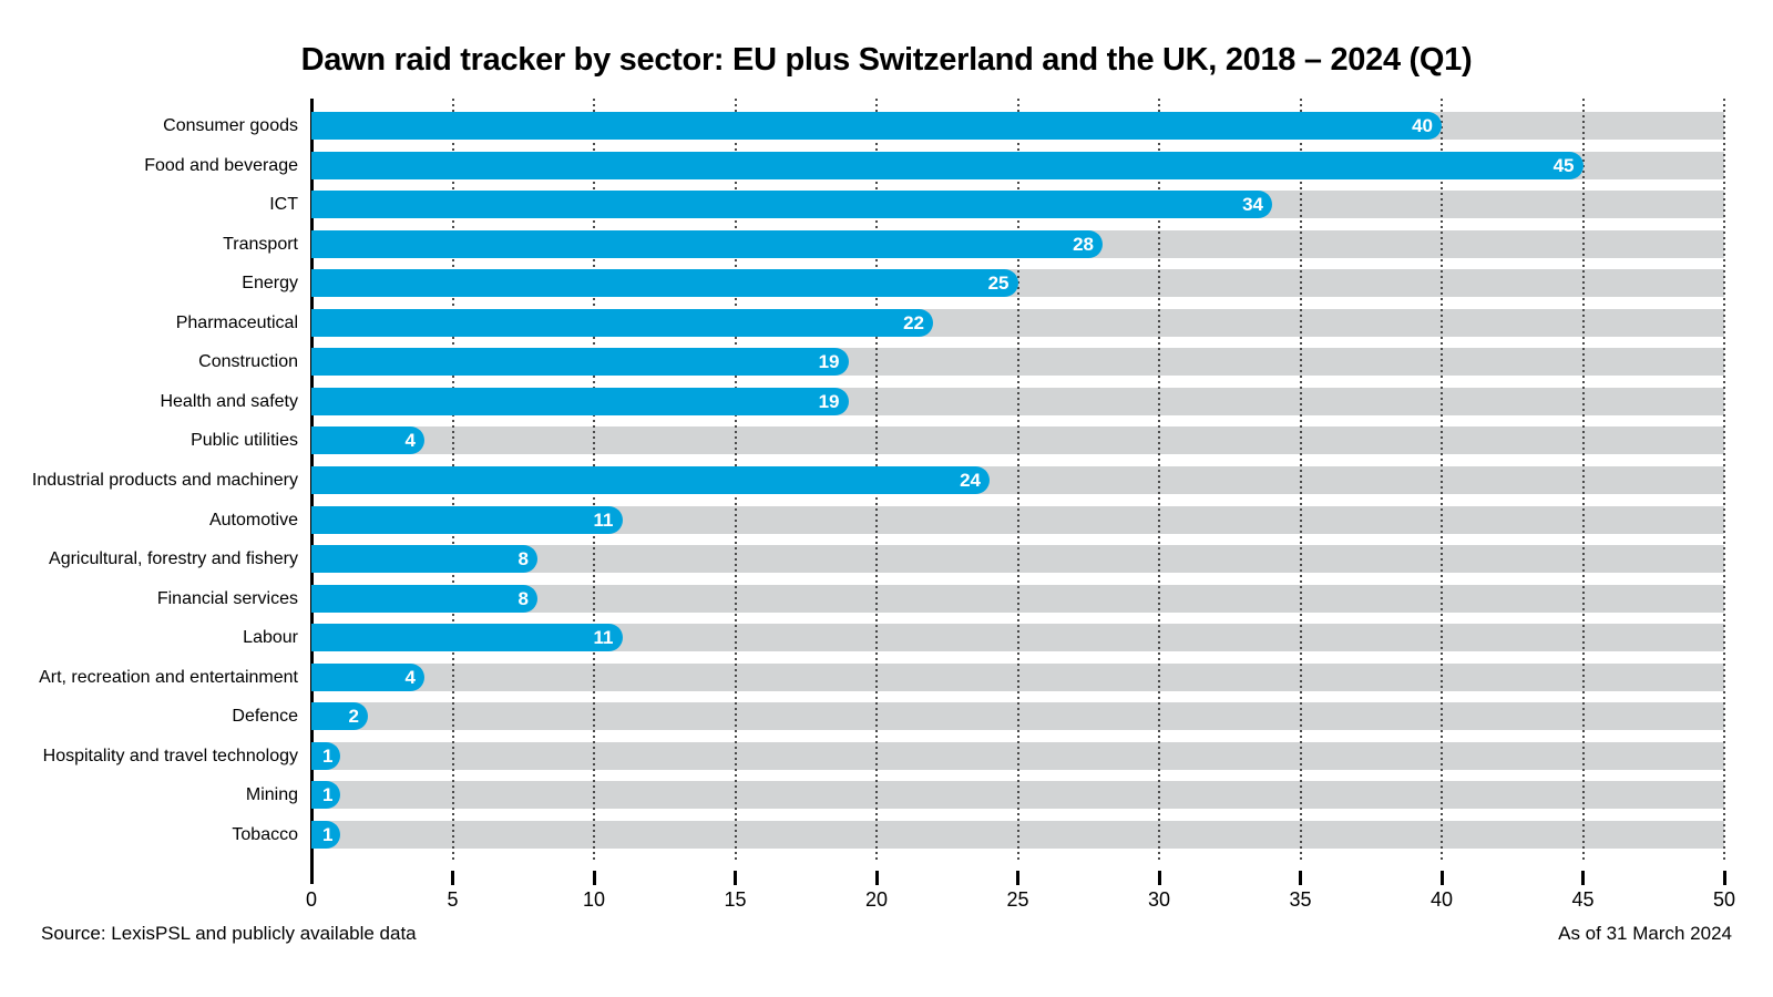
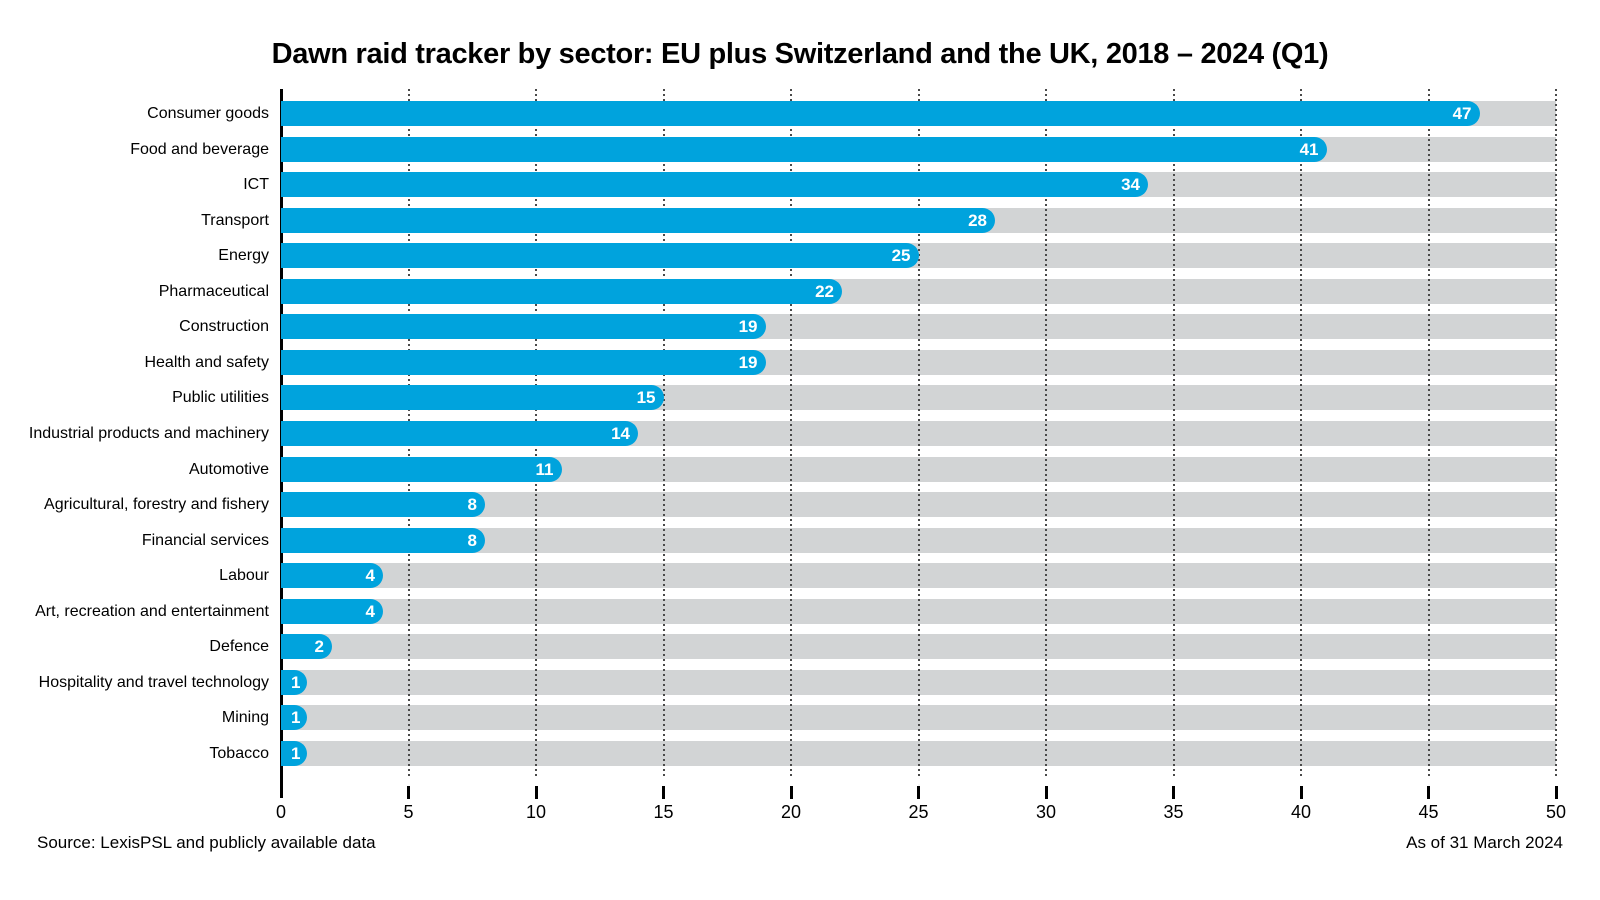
Consumer goods: 40 -> 47
Food and beverage: 45 -> 41
Public utilities: 4 -> 15
Industrial products and machinery: 24 -> 14
Labour: 11 -> 4
